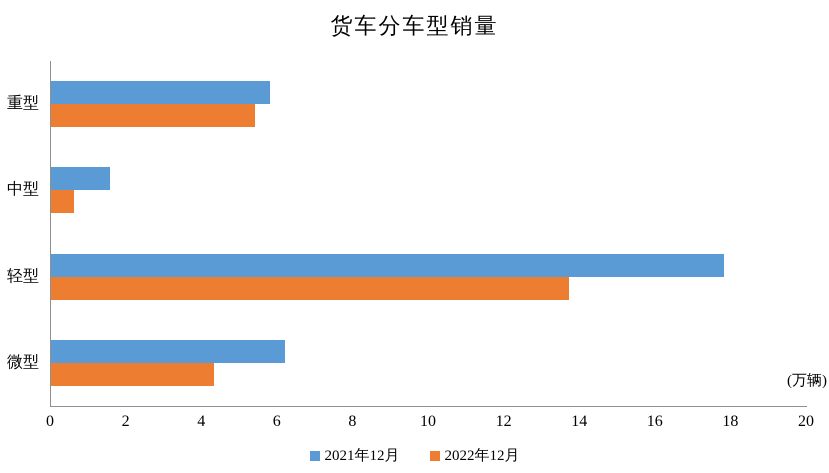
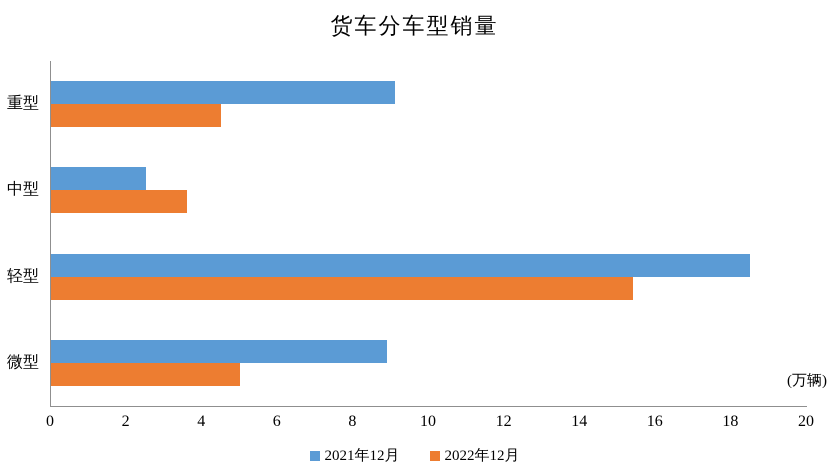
2021年12月/重型: 5.8 -> 9.1
2022年12月/重型: 5.4 -> 4.5
2021年12月/中型: 1.6 -> 2.5
2022年12月/中型: 0.6 -> 3.6
2021年12月/轻型: 17.8 -> 18.5
2022年12月/轻型: 13.7 -> 15.4
2021年12月/微型: 6.2 -> 8.9
2022年12月/微型: 4.3 -> 5.0
